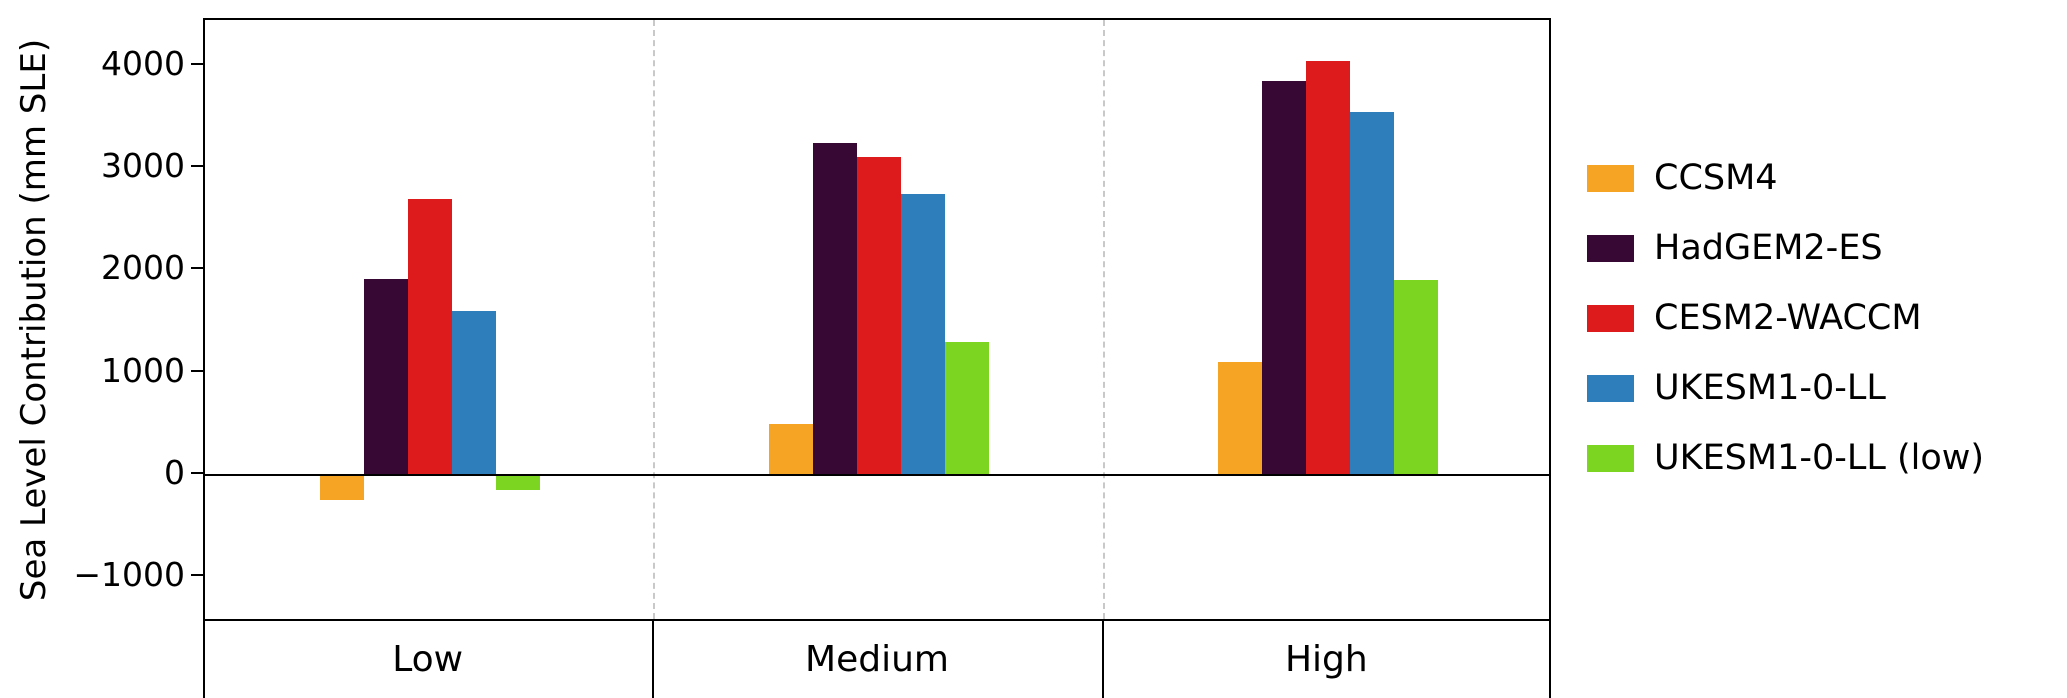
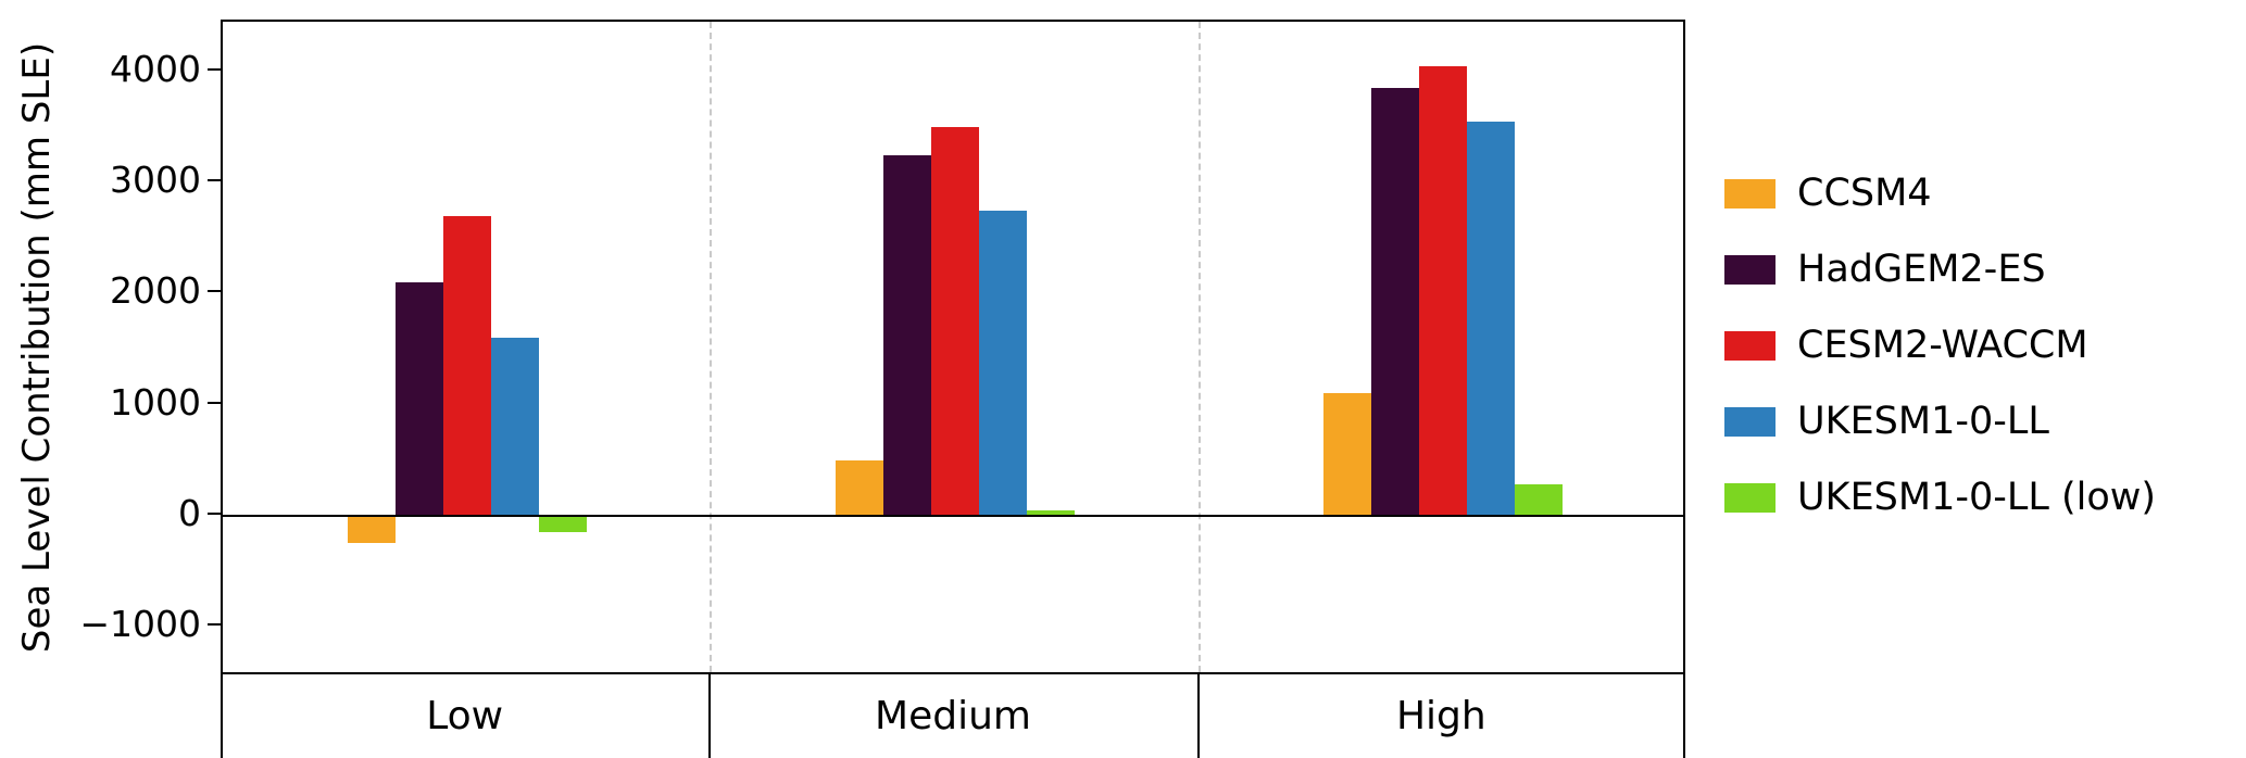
HadGEM2-ES/Low: 1920 -> 2100
CESM2-WACCM/Medium: 3110 -> 3500
UKESM1-0-LL (low)/Medium: 1300 -> 50
UKESM1-0-LL (low)/High: 1910 -> 280
